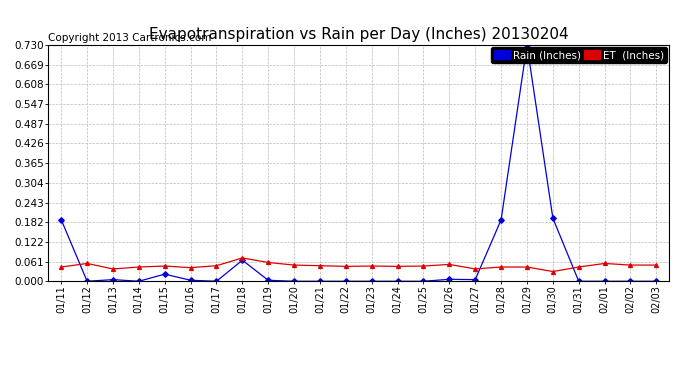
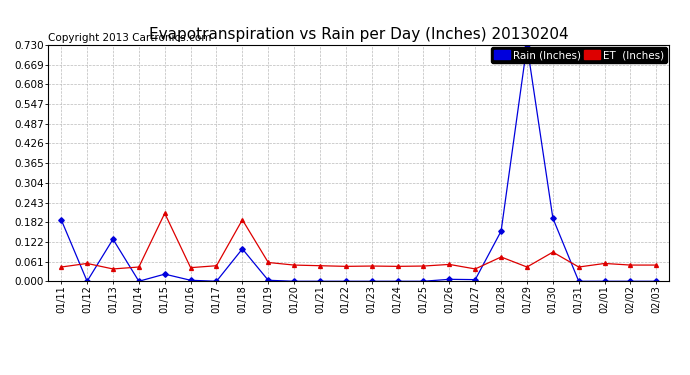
Rain (Inches)/01/13: 0.005 -> 0.130
ET (Inches)/01/15: 0.047 -> 0.210
Rain (Inches)/01/18: 0.065 -> 0.100
ET (Inches)/01/18: 0.072 -> 0.190
Rain (Inches)/01/28: 0.190 -> 0.155
ET (Inches)/01/28: 0.044 -> 0.075
ET (Inches)/01/30: 0.030 -> 0.090
